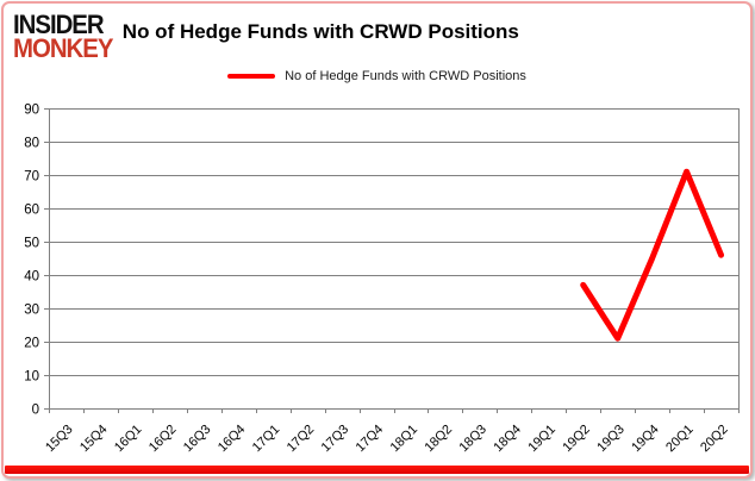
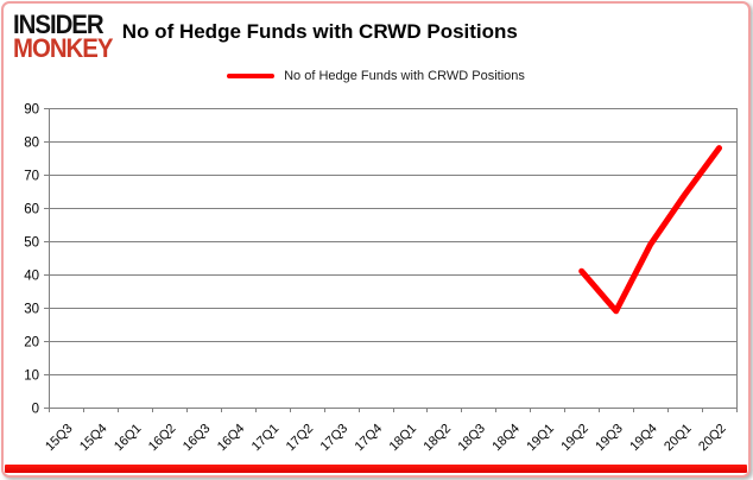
19Q2: 37 -> 41
19Q3: 21 -> 29
19Q4: 45 -> 49
20Q1: 71 -> 64
20Q2: 46 -> 78
